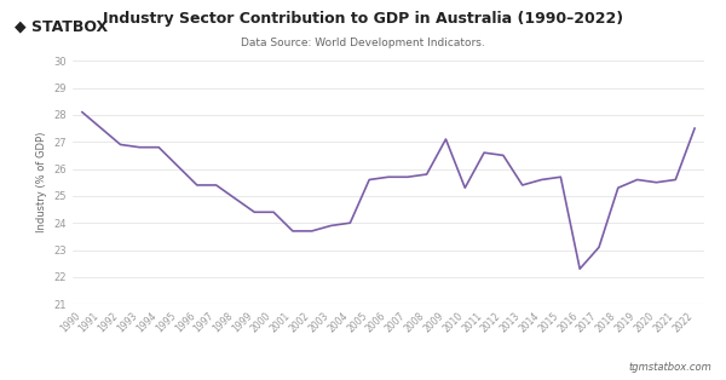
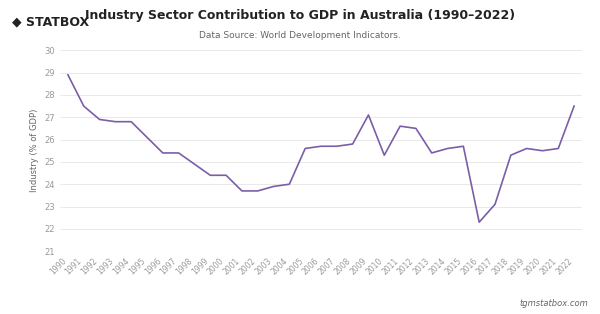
1990: 28.1 -> 28.9
